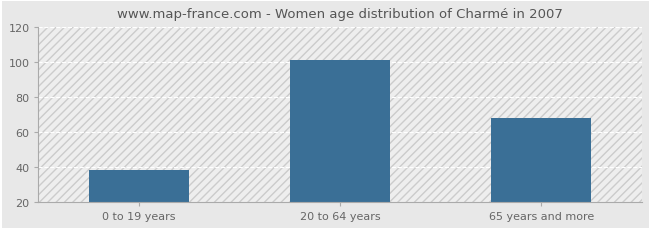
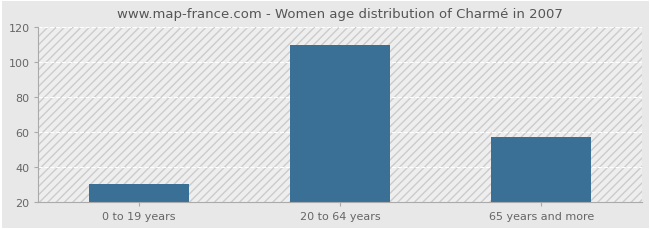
0 to 19 years: 38 -> 30
20 to 64 years: 101 -> 110
65 years and more: 68 -> 57
